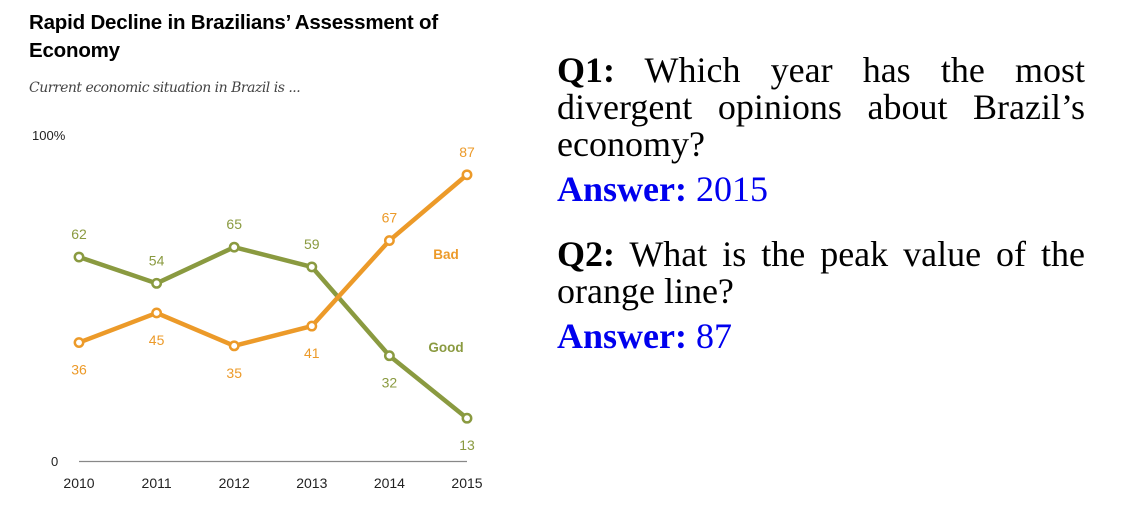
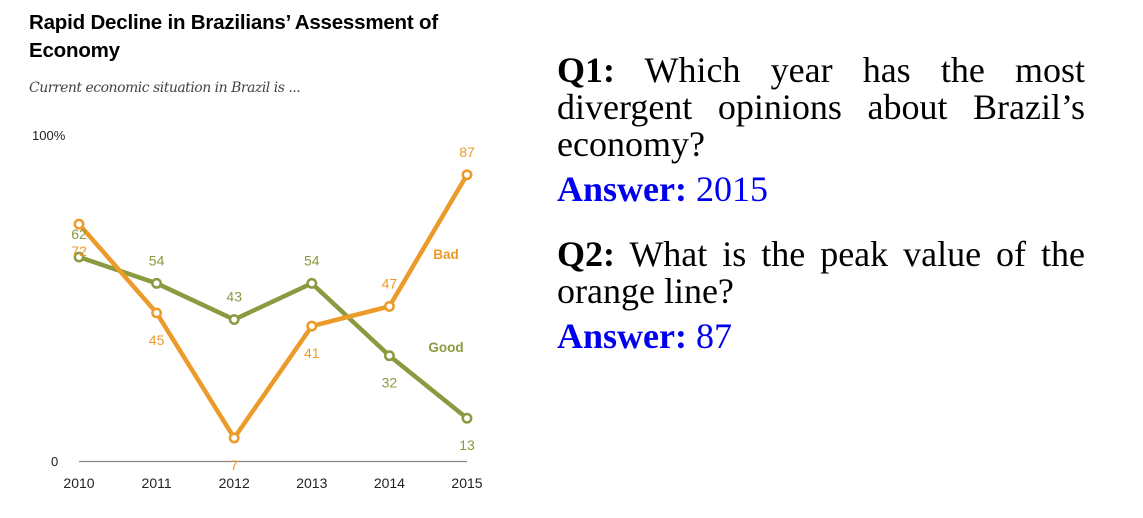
Bad/2010: 36 -> 72
Good/2012: 65 -> 43
Bad/2012: 35 -> 7
Good/2013: 59 -> 54
Bad/2014: 67 -> 47
